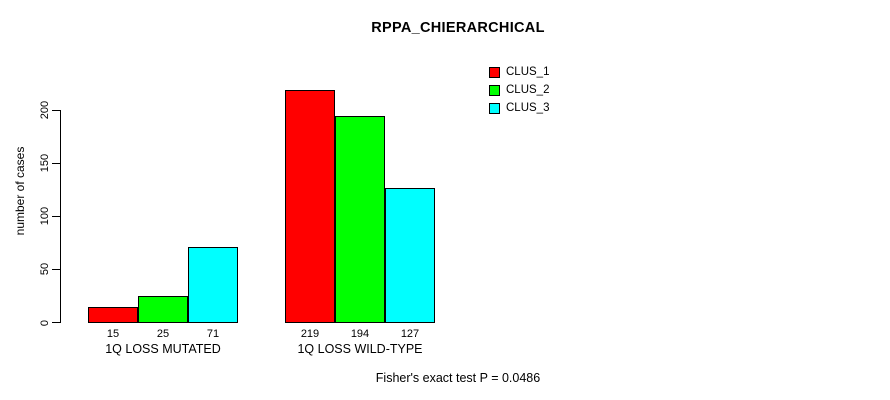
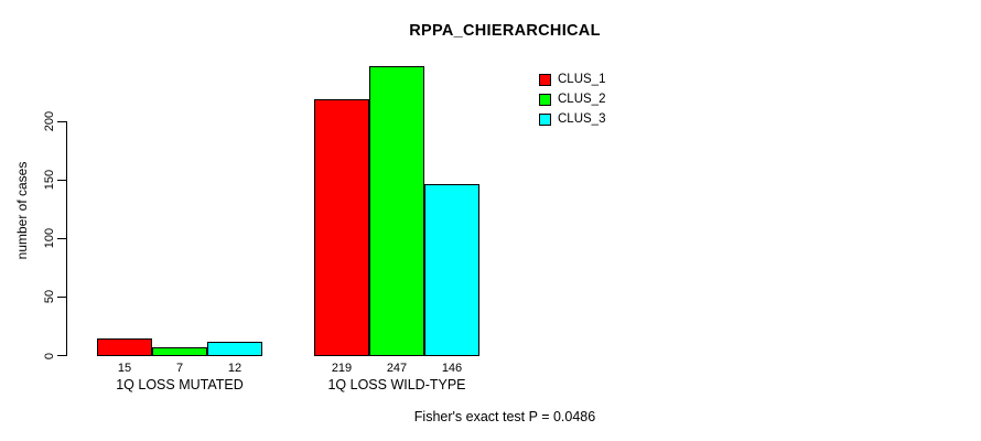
CLUS_2/1Q LOSS MUTATED: 25 -> 7
CLUS_3/1Q LOSS MUTATED: 71 -> 12
CLUS_2/1Q LOSS WILD-TYPE: 194 -> 247
CLUS_3/1Q LOSS WILD-TYPE: 127 -> 146
